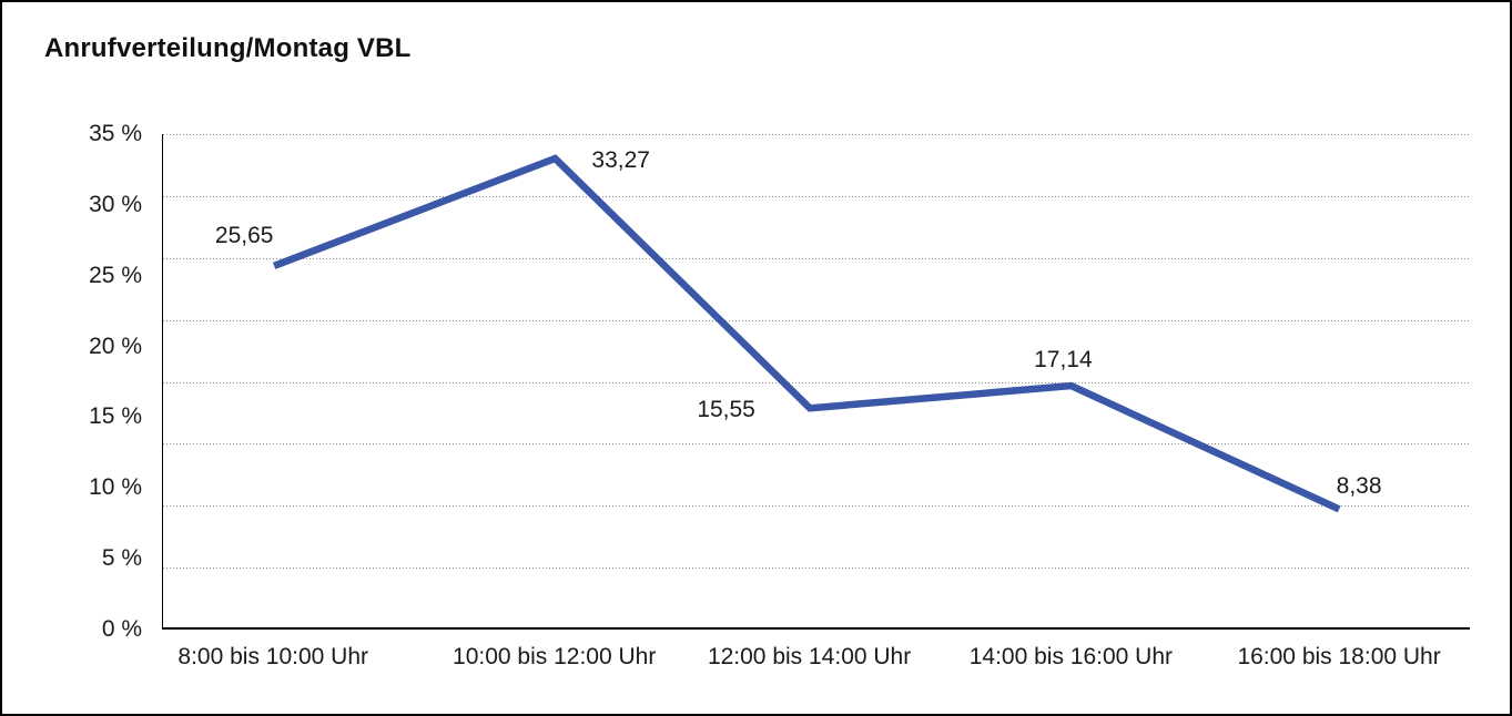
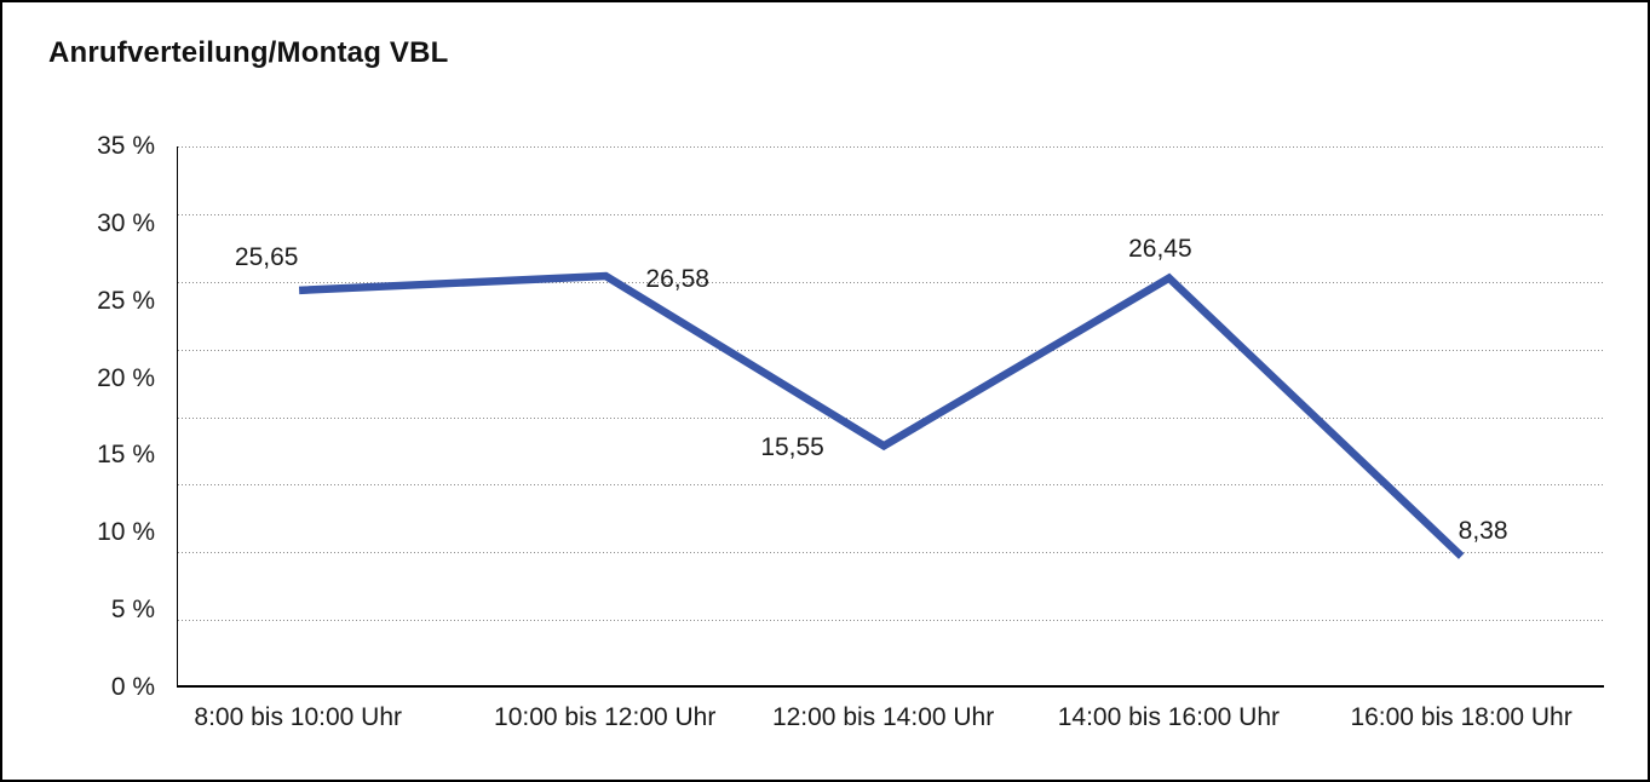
10:00 bis 12:00 Uhr: 33,27 -> 26,58
14:00 bis 16:00 Uhr: 17,14 -> 26,45
